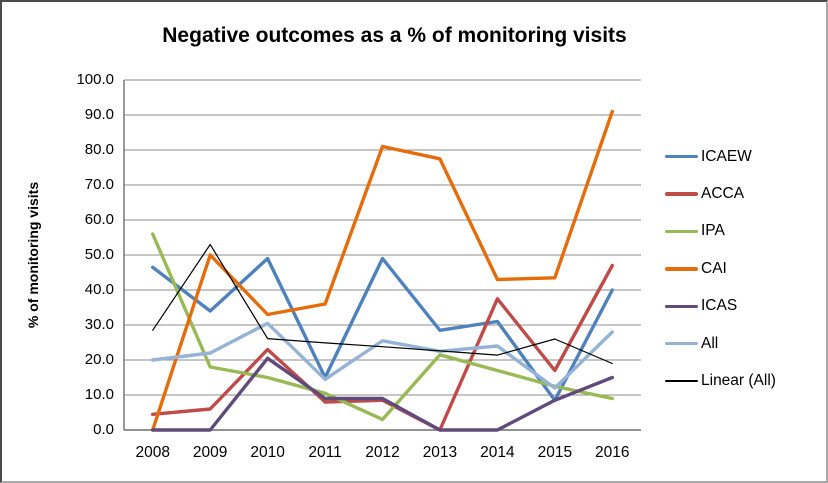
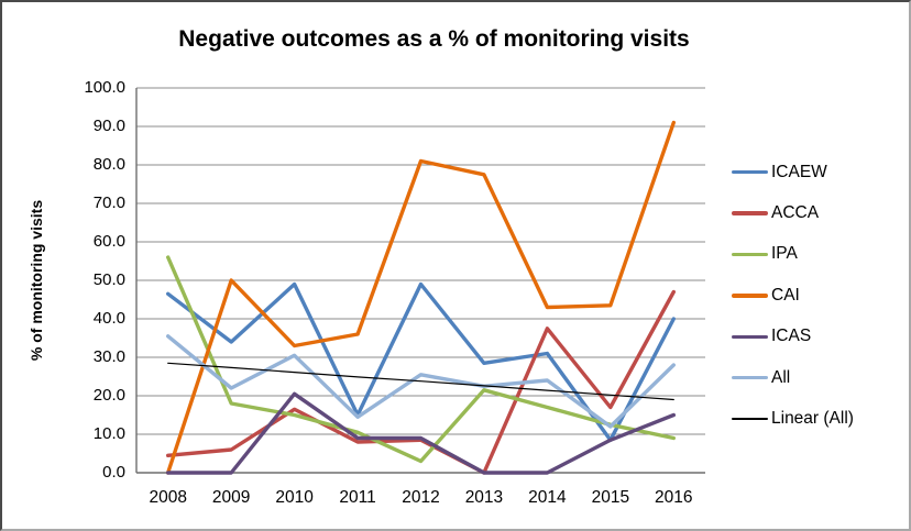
All/2008: 20 -> 36
Linear (All)/2009: 53 -> 27
ACCA/2010: 23 -> 16
Linear (All)/2015: 26 -> 20
